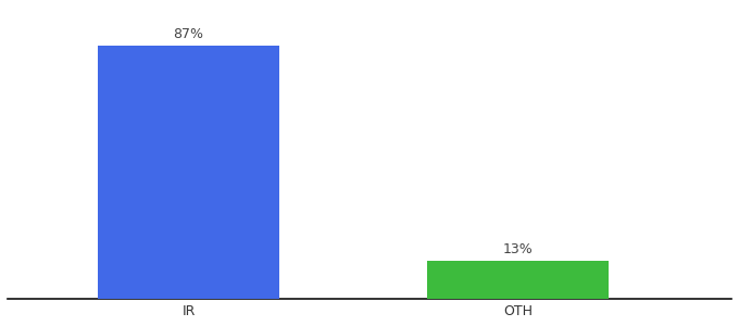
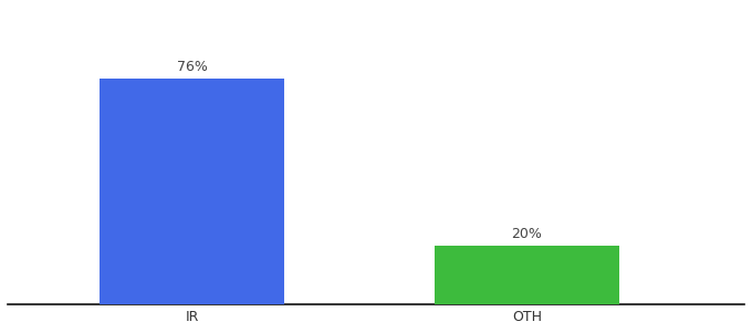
IR: 87% -> 76%
OTH: 13% -> 20%
